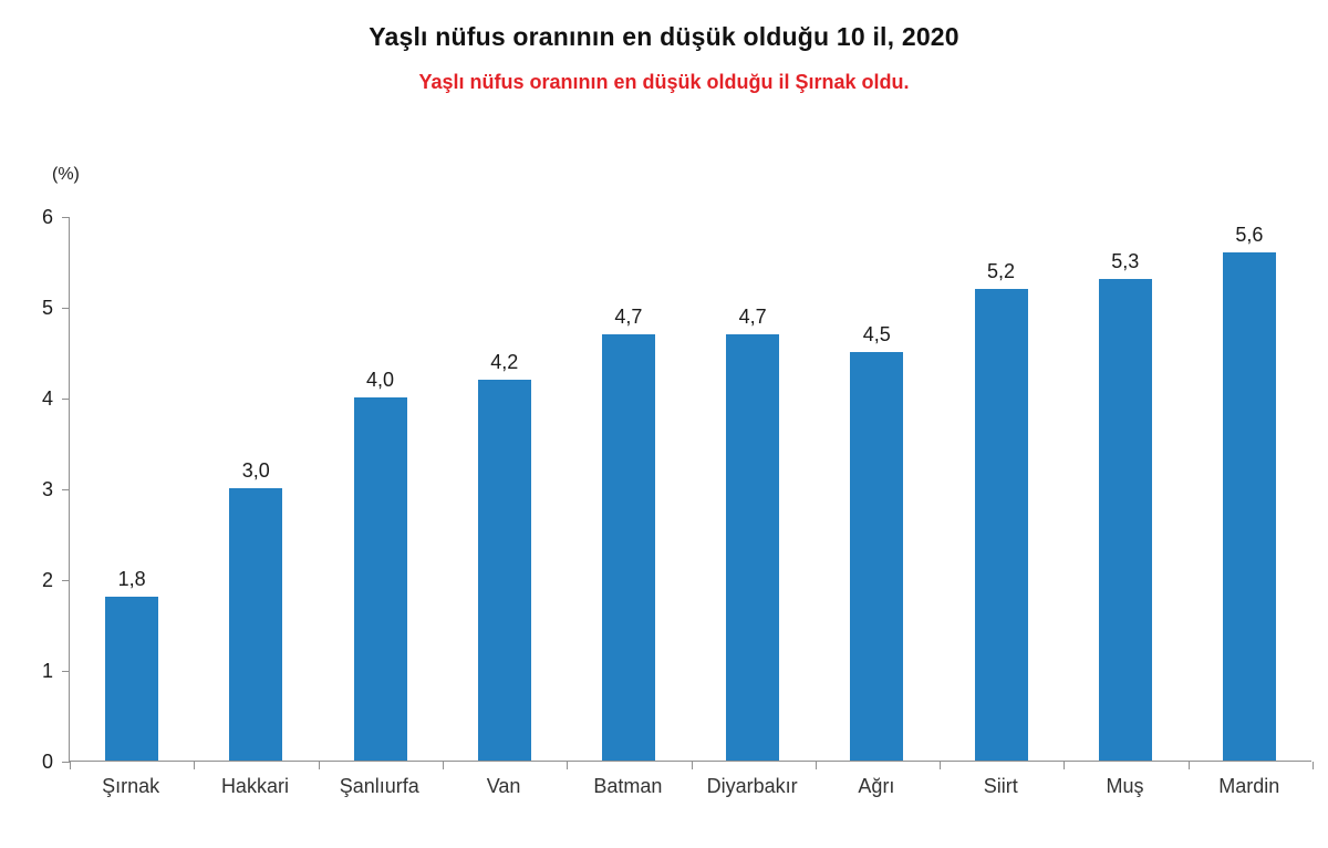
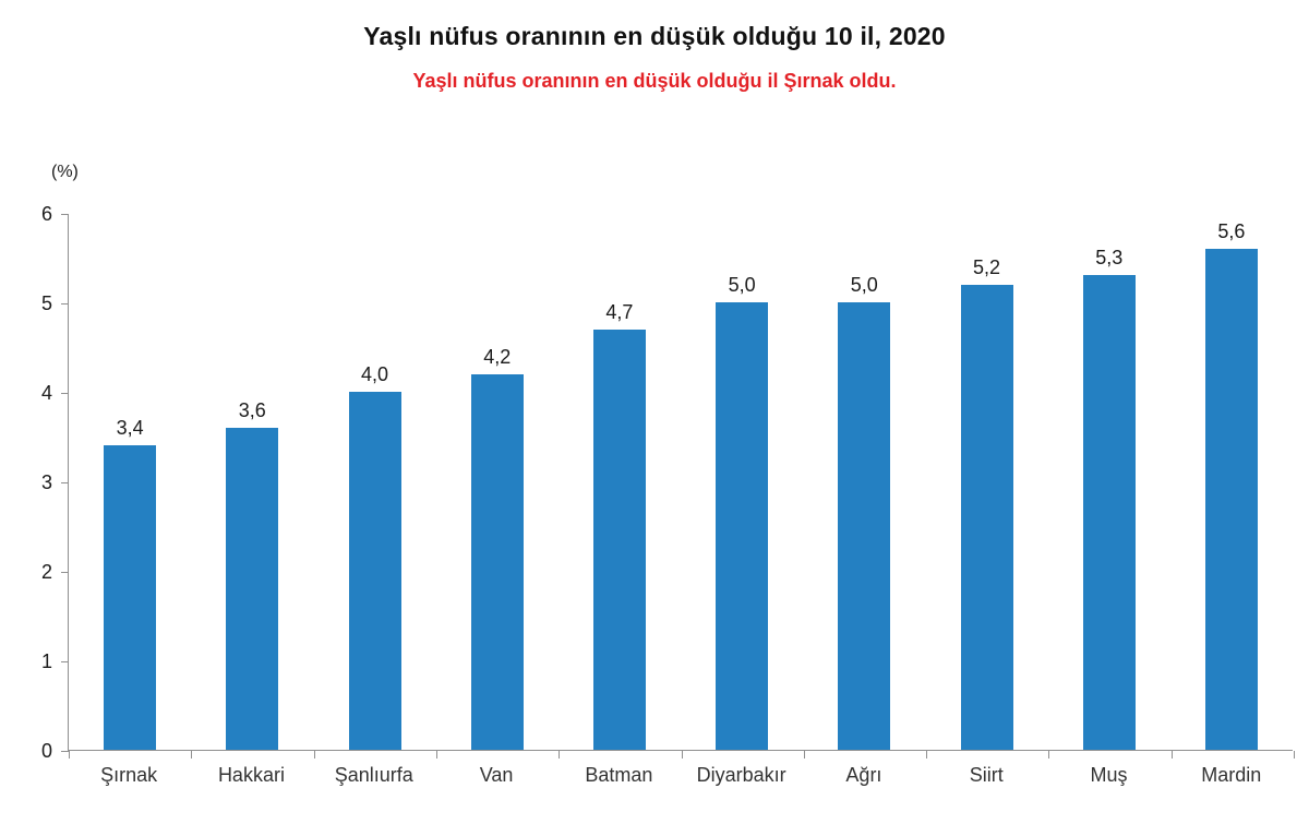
Şırnak: 1,8 -> 3,4
Hakkari: 3,0 -> 3,6
Diyarbakır: 4,7 -> 5,0
Ağrı: 4,5 -> 5,0
